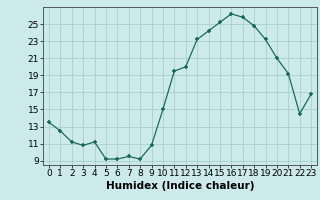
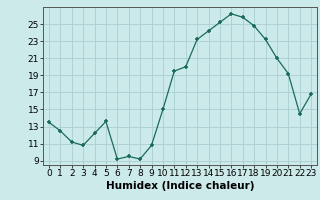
4: 11.2 -> 12.2
5: 9.2 -> 13.6
